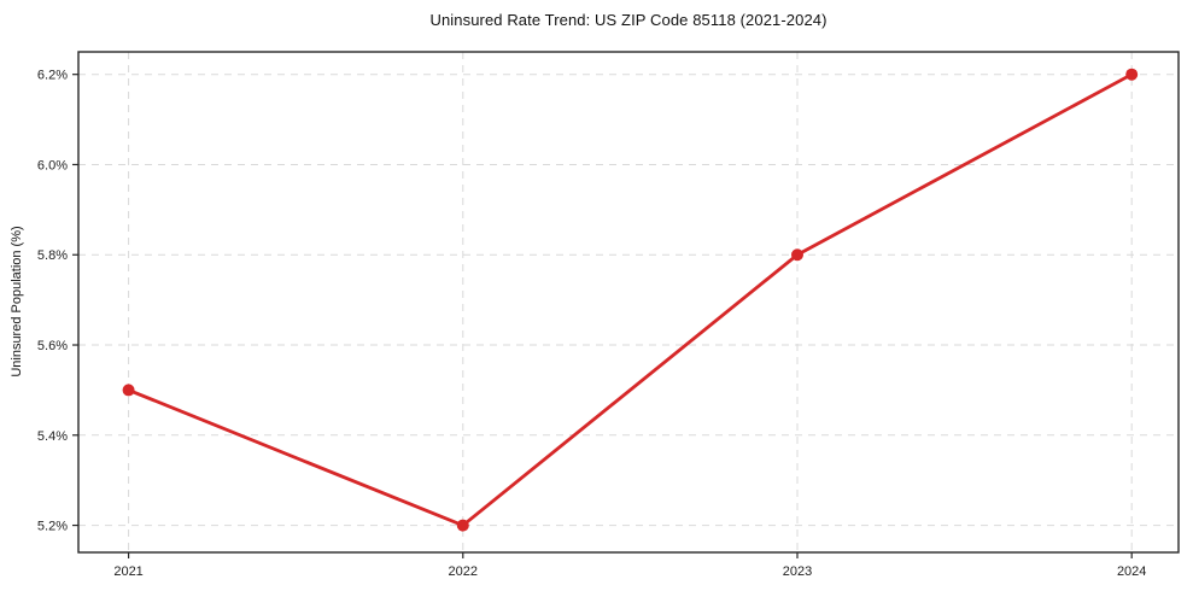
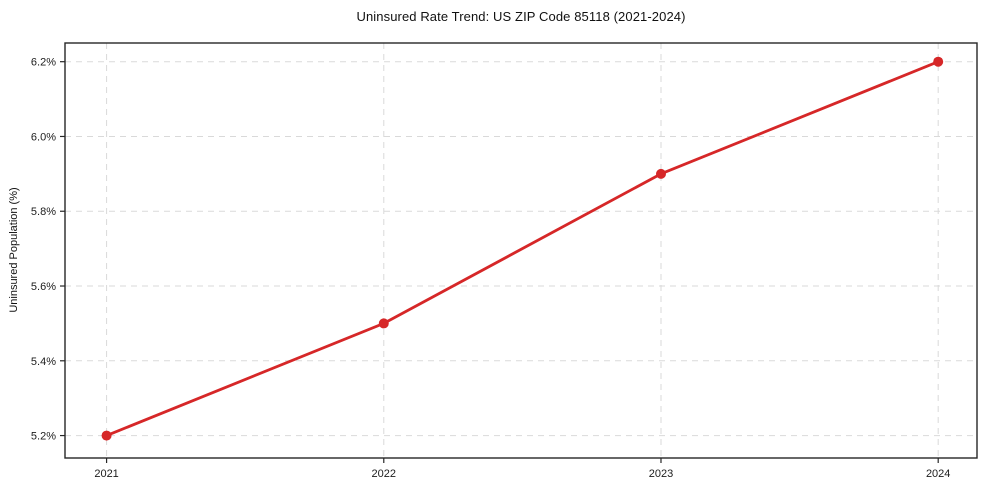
2021: 5.5% -> 5.2%
2022: 5.2% -> 5.5%
2023: 5.8% -> 5.9%
